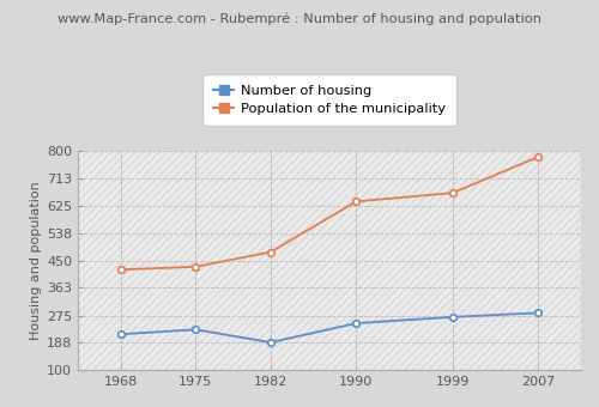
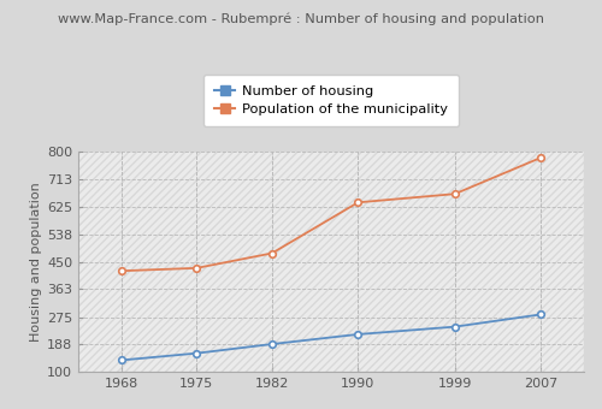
Number of housing/1968: 215 -> 138
Number of housing/1975: 230 -> 160
Number of housing/1990: 250 -> 220
Number of housing/1999: 270 -> 244
